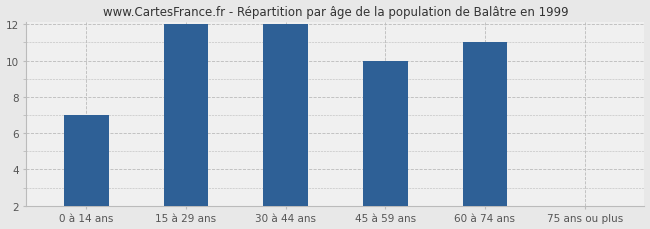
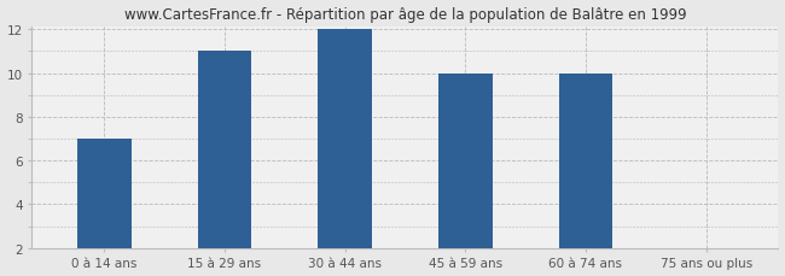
15 à 29 ans: 12 -> 11
60 à 74 ans: 11 -> 10
